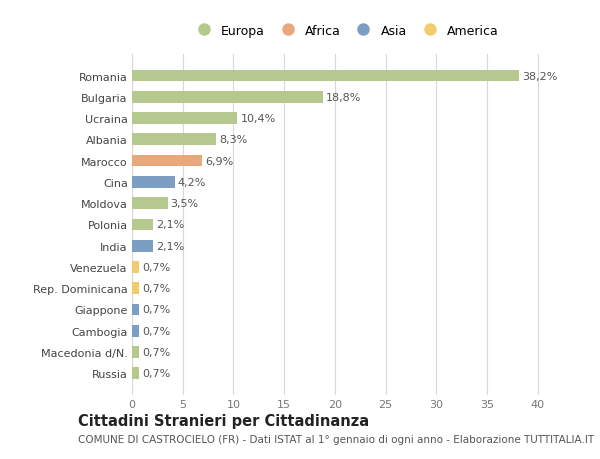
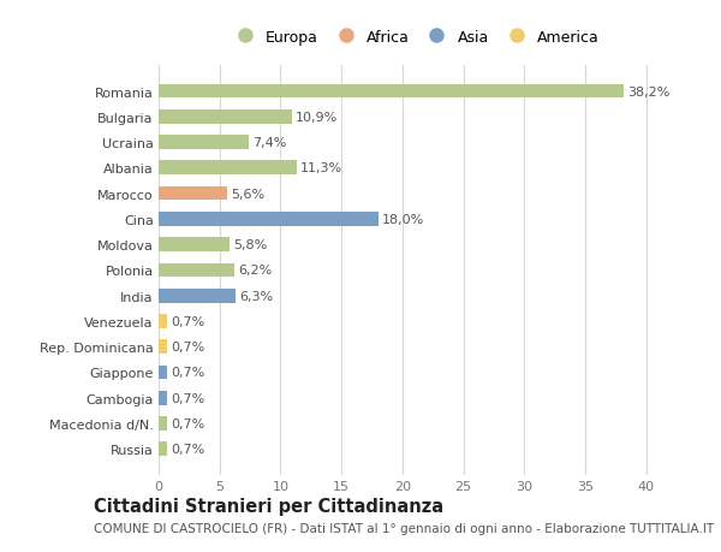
Bulgaria: 18,8% -> 10,9%
Ucraina: 10,4% -> 7,4%
Albania: 8,3% -> 11,3%
Marocco: 6,9% -> 5,6%
Cina: 4,2% -> 18,0%
Moldova: 3,5% -> 5,8%
Polonia: 2,1% -> 6,2%
India: 2,1% -> 6,3%
